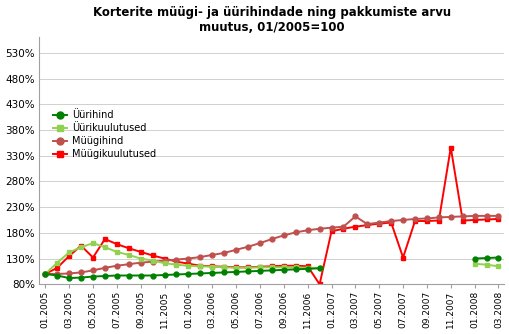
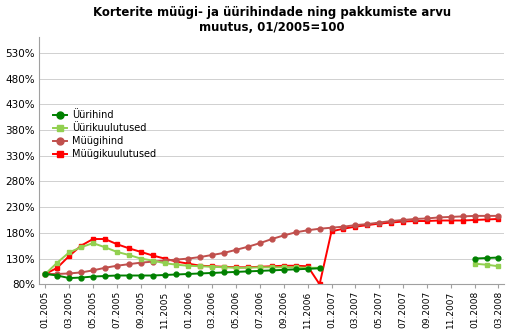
Müügikuulutused/05.2005: 132% -> 168%
Müügihind/03.2007: 212% -> 195%
Müügikuulutused/07.2007: 132% -> 202%
Müügikuulutused/11.2007: 346% -> 204%
